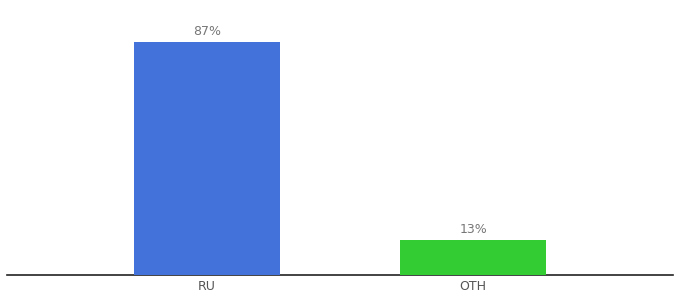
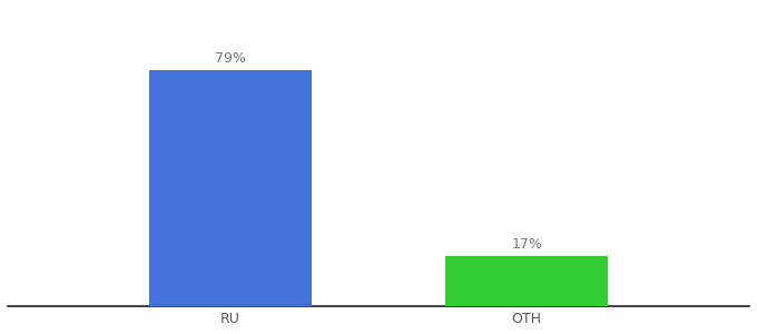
RU: 87% -> 79%
OTH: 13% -> 17%
